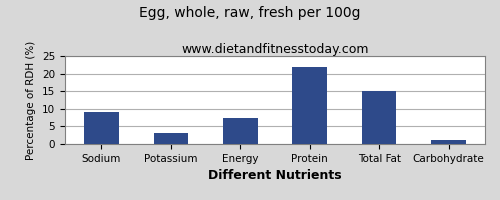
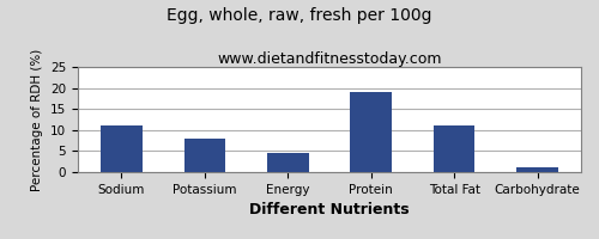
Sodium: 9.0 -> 11.0
Potassium: 3.0 -> 8.0
Energy: 7.5 -> 4.5
Protein: 22.0 -> 19.0
Total Fat: 15.0 -> 11.0
